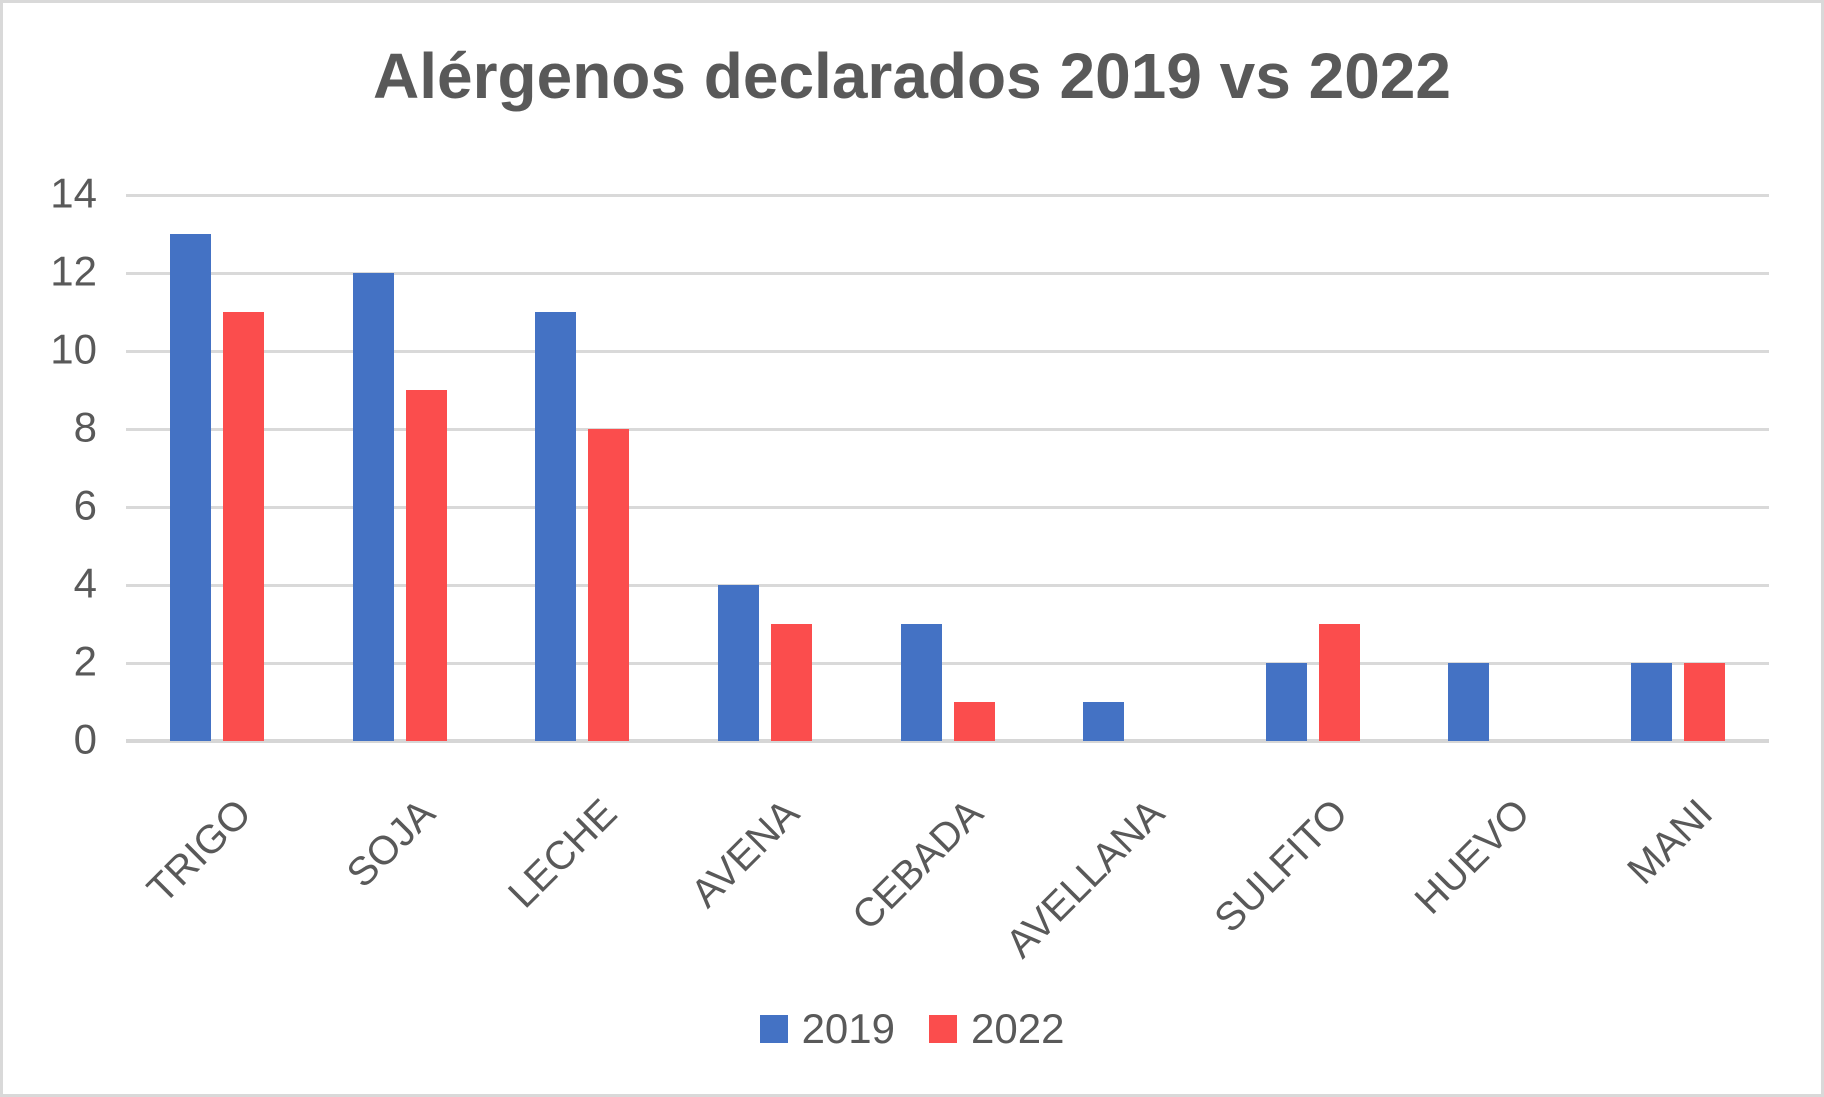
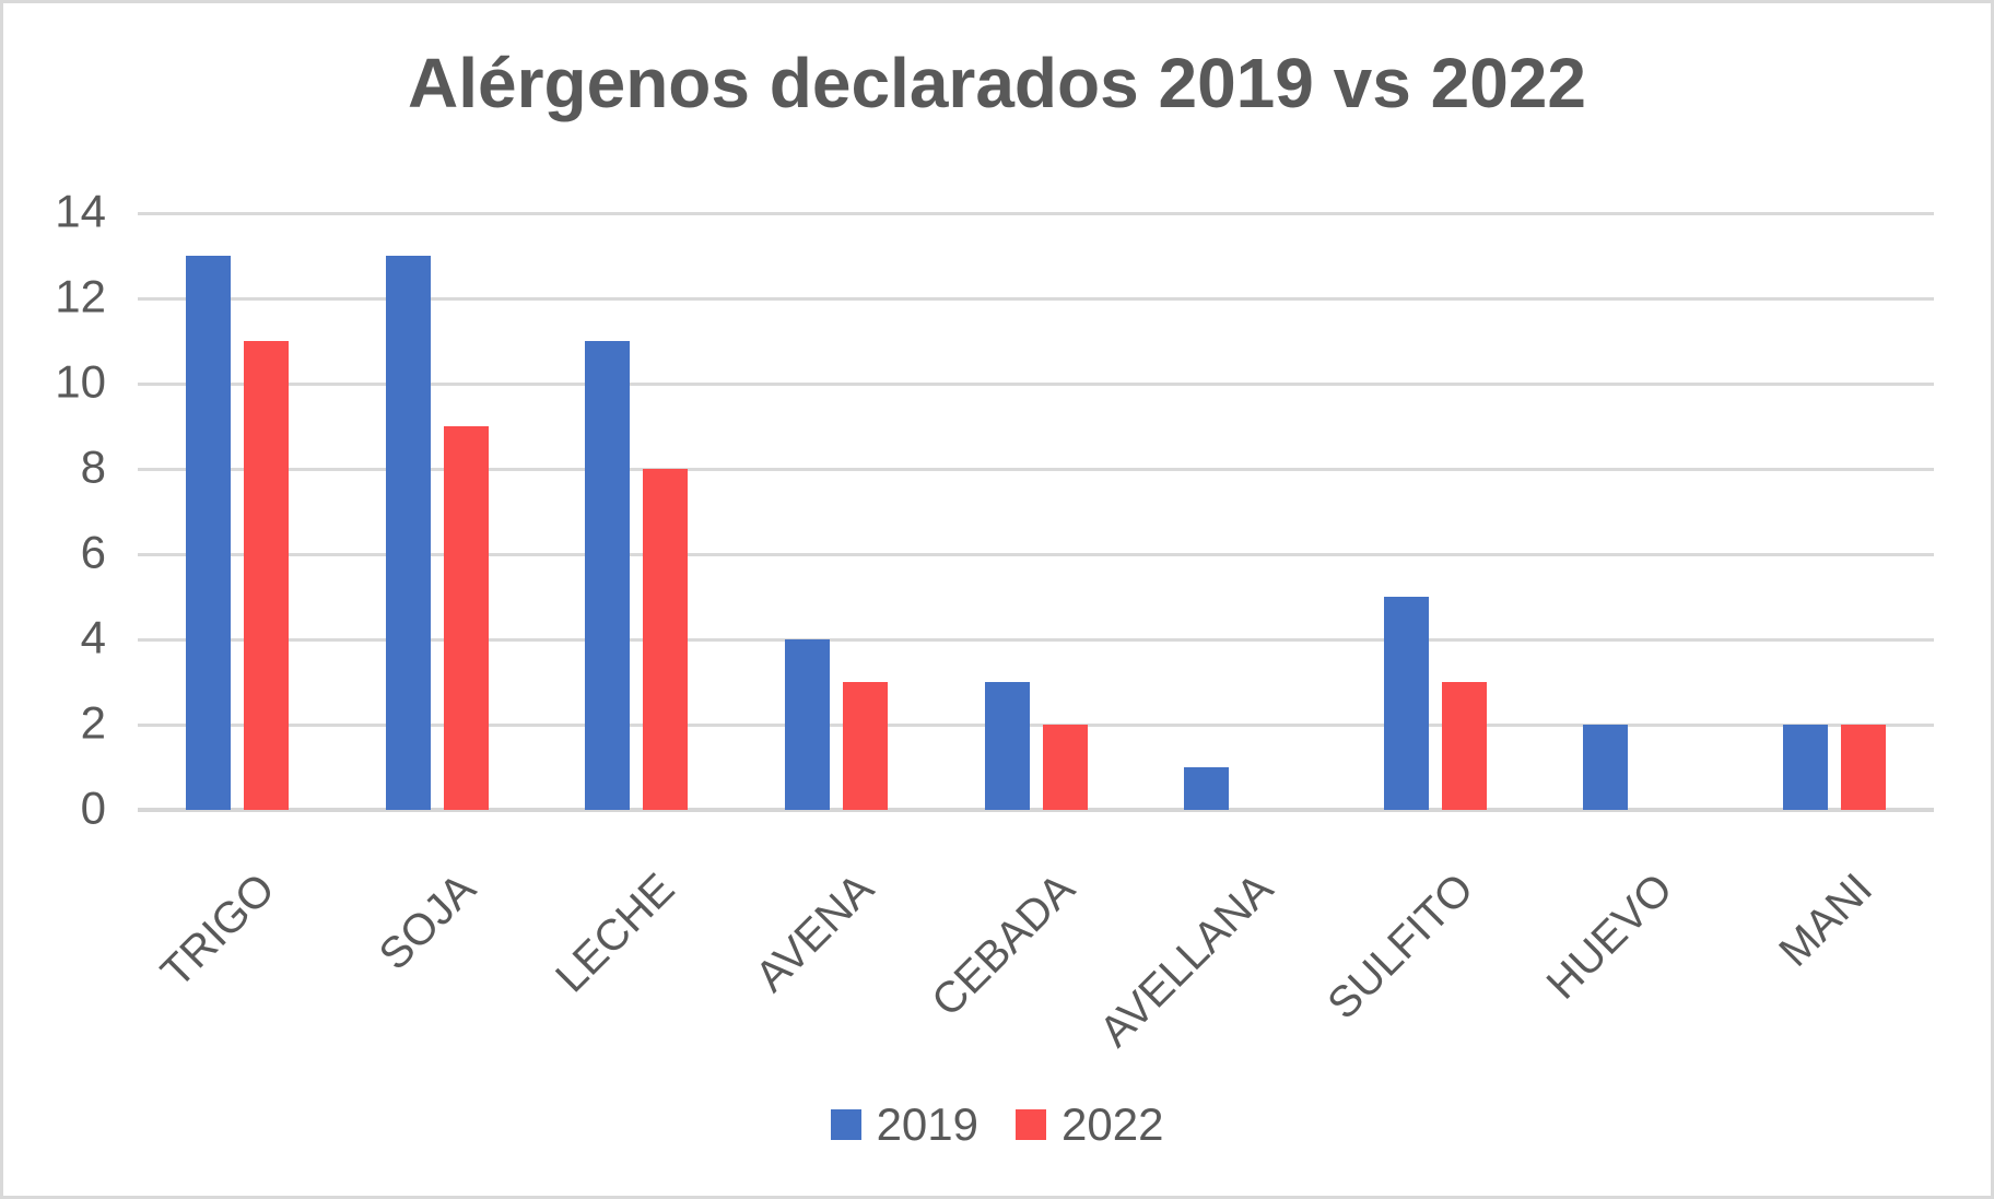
2019/SOJA: 12 -> 13
2022/CEBADA: 1 -> 2
2019/SULFITO: 2 -> 5
